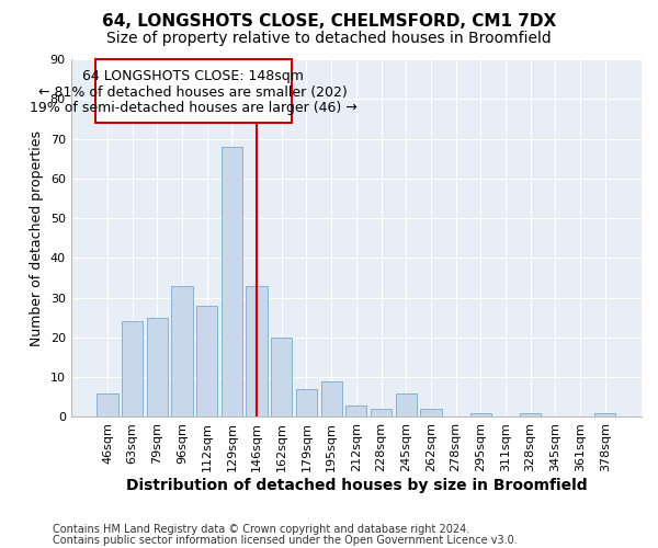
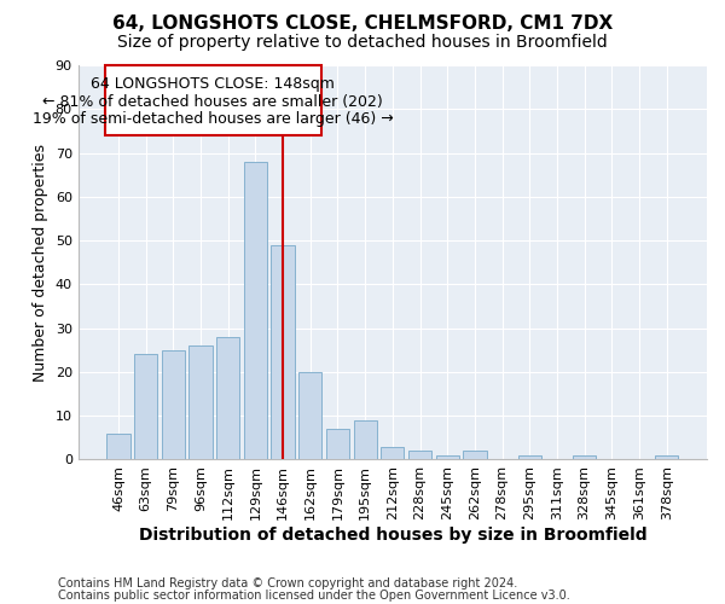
96sqm: 33 -> 26
146sqm: 33 -> 49
245sqm: 6 -> 1
